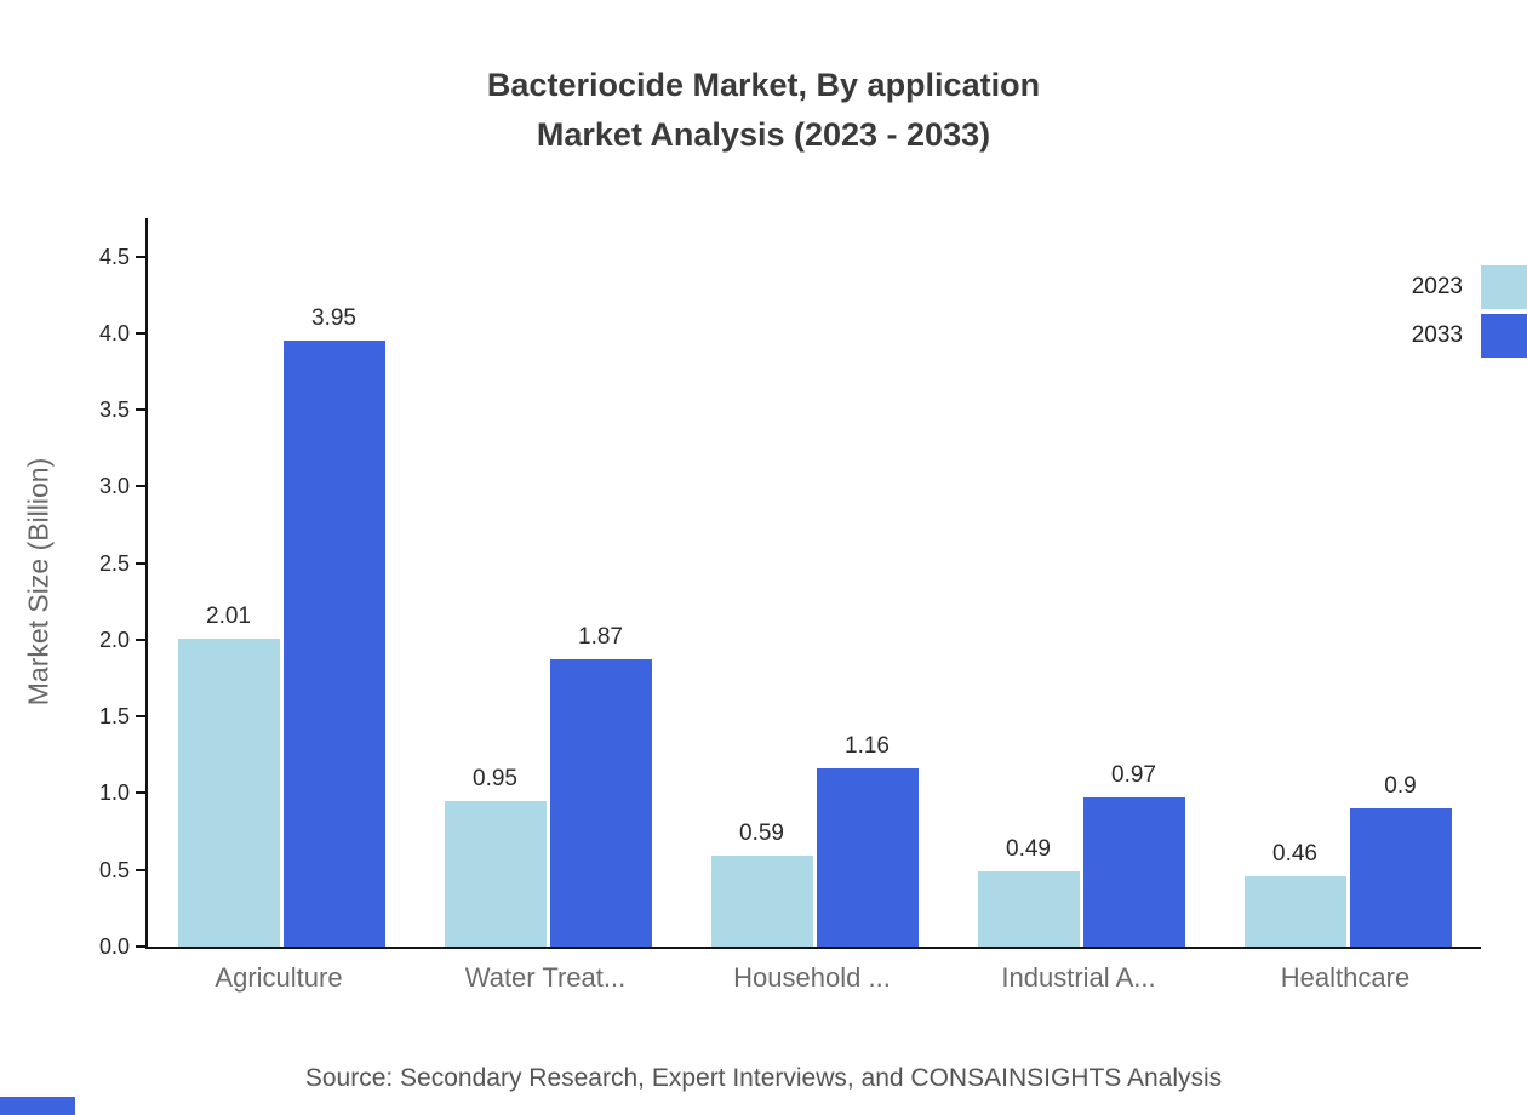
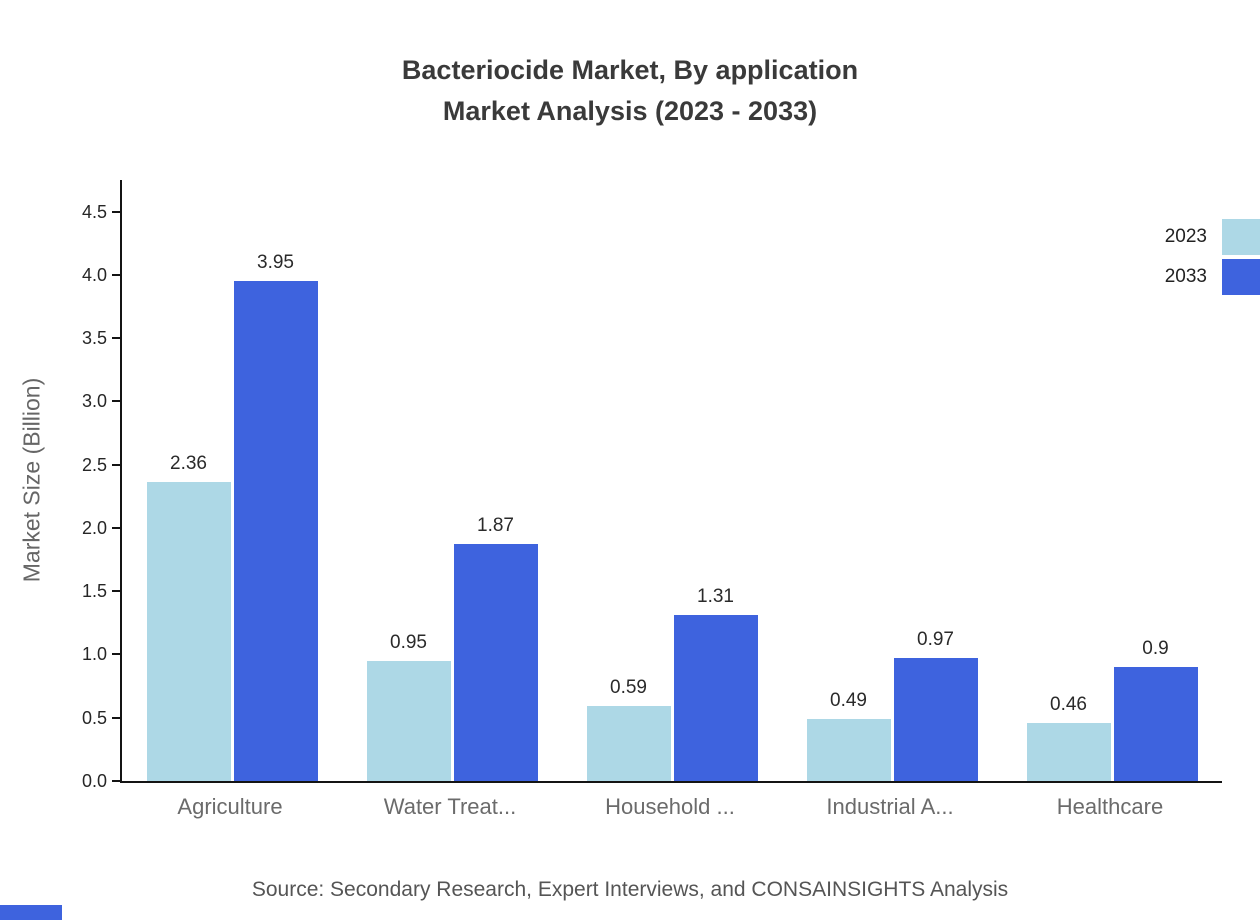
2023/Agriculture: 2.01 -> 2.36
2033/Household ...: 1.16 -> 1.31
